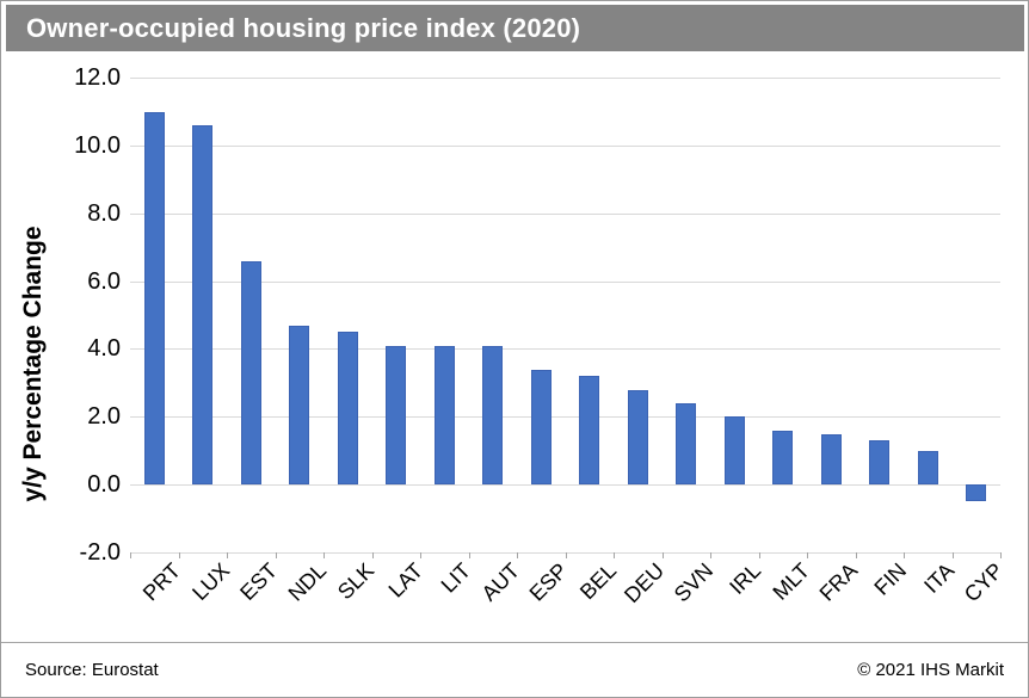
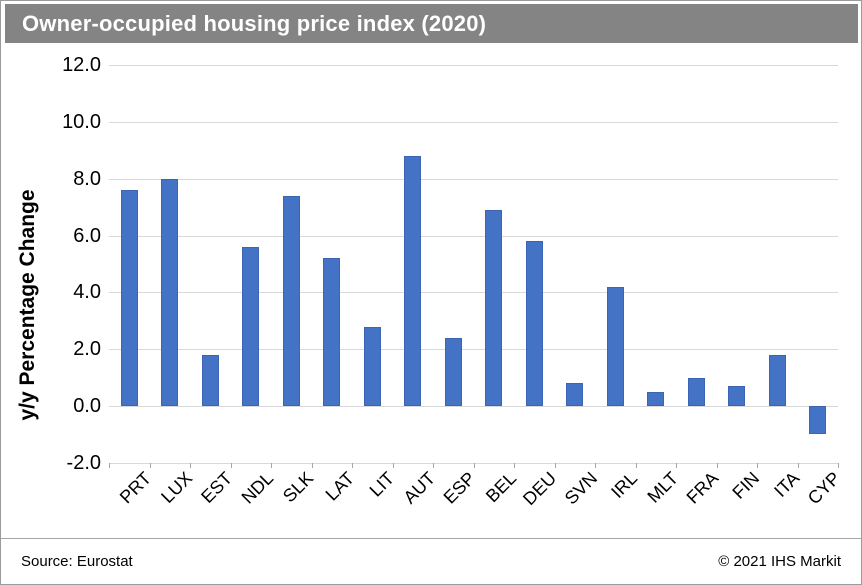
PRT: 11.0 -> 7.6
LUX: 10.6 -> 8.0
EST: 6.6 -> 1.8
NDL: 4.7 -> 5.6
SLK: 4.5 -> 7.4
LAT: 4.1 -> 5.2
LIT: 4.1 -> 2.8
AUT: 4.1 -> 8.8
ESP: 3.4 -> 2.4
BEL: 3.2 -> 6.9
DEU: 2.8 -> 5.8
SVN: 2.4 -> 0.8
IRL: 2.0 -> 4.2
MLT: 1.6 -> 0.5
FRA: 1.5 -> 1.0
FIN: 1.3 -> 0.7
ITA: 1.0 -> 1.8
CYP: -0.5 -> -1.0
